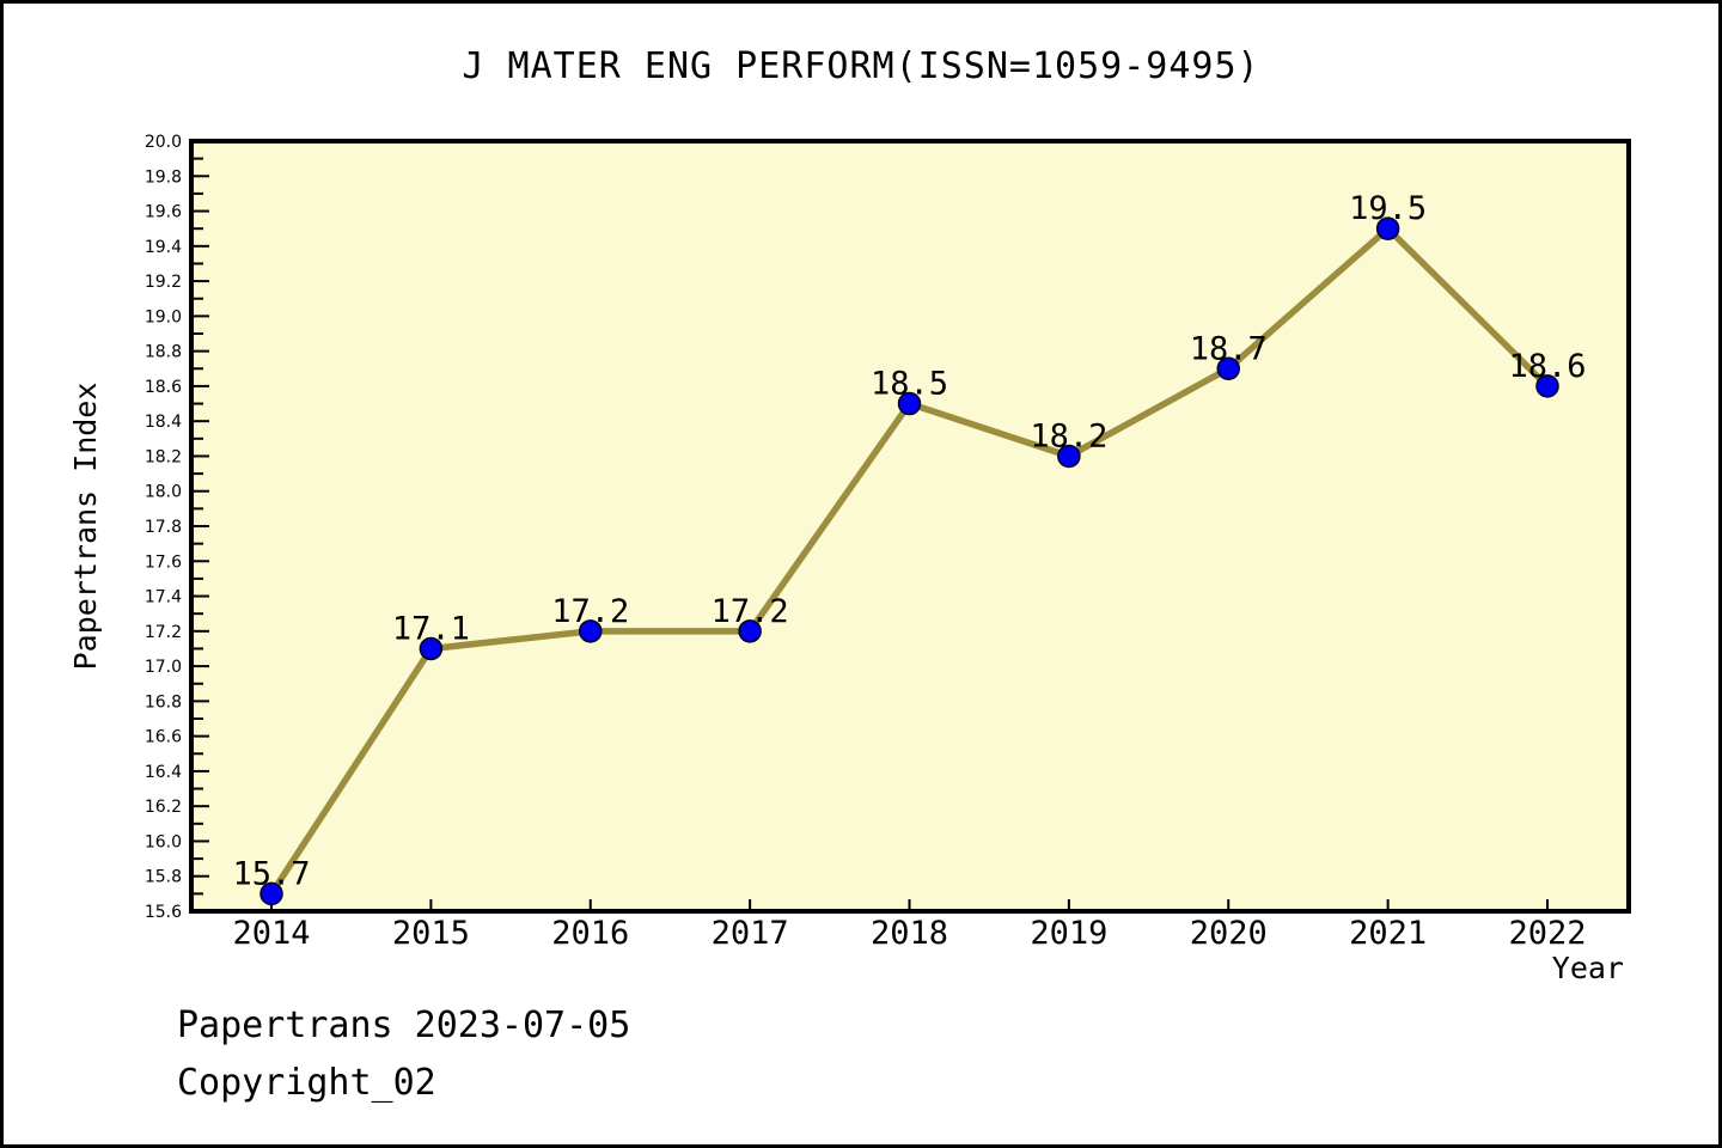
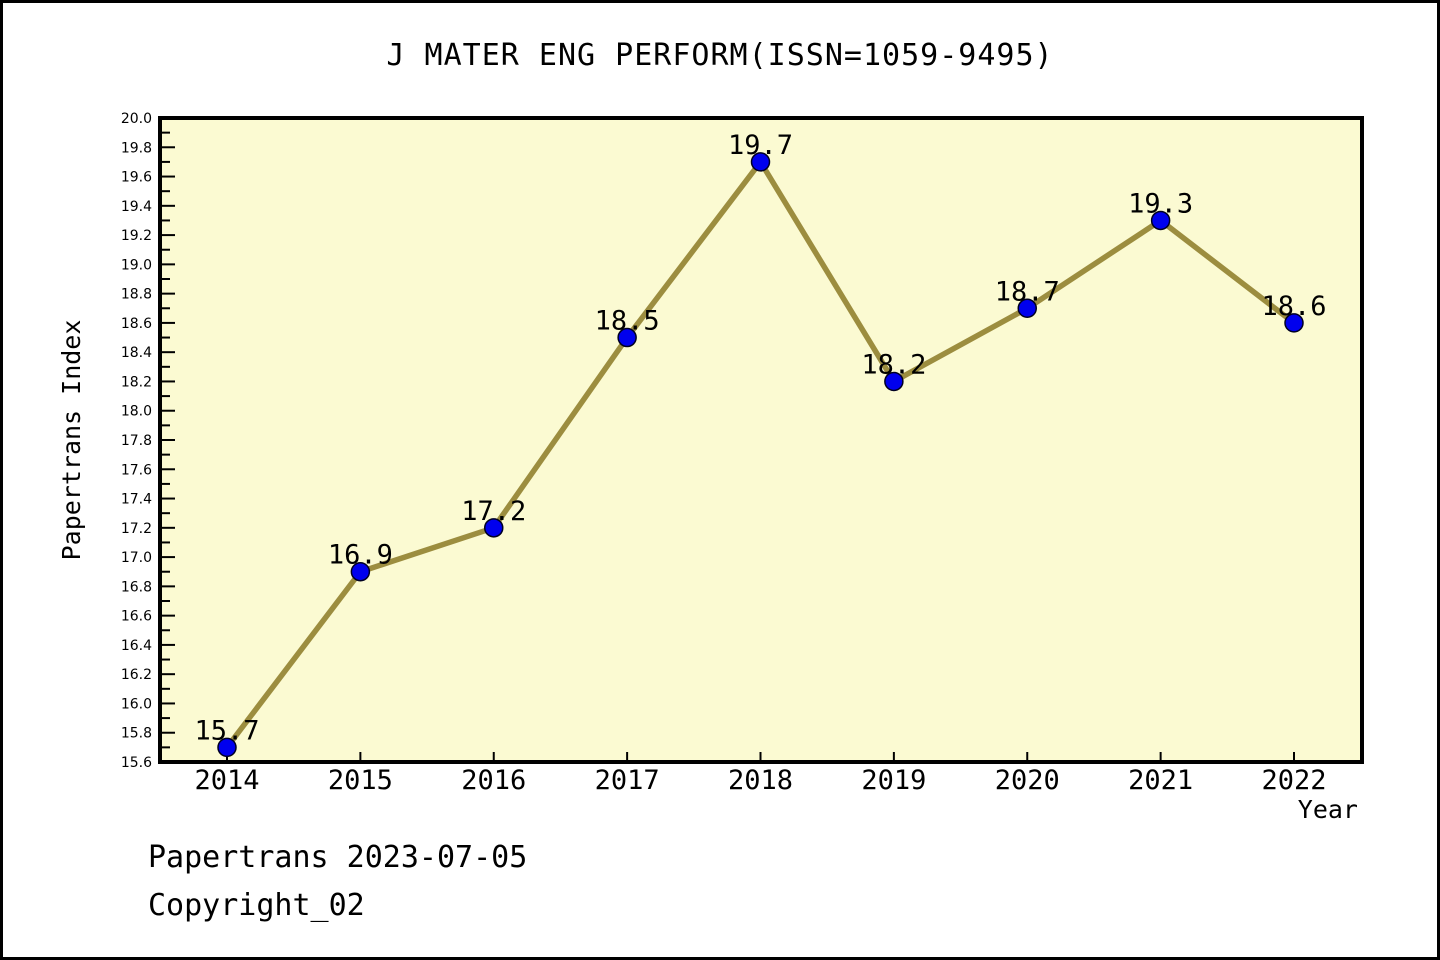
2015: 17.1 -> 16.9
2017: 17.2 -> 18.5
2018: 18.5 -> 19.7
2021: 19.5 -> 19.3
